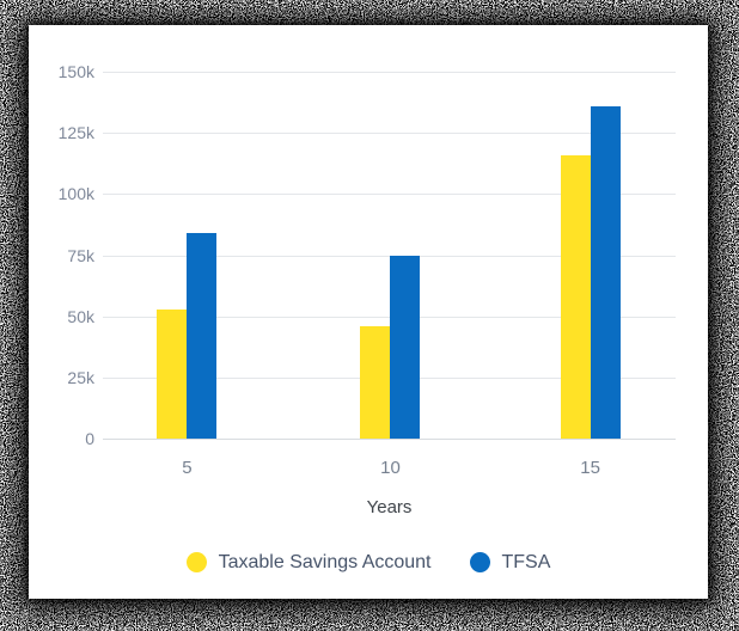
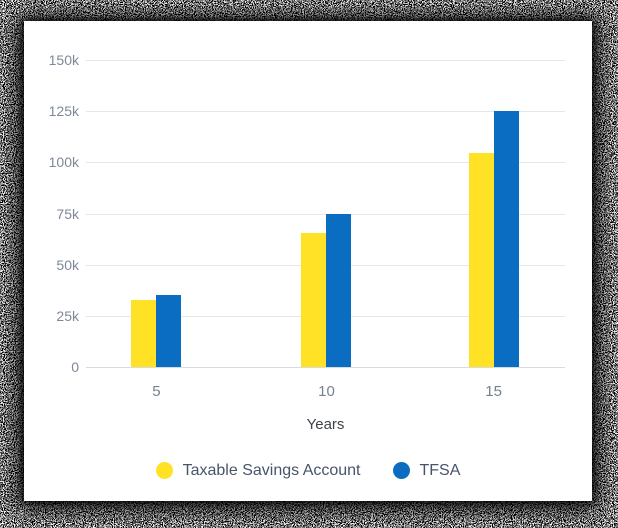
Taxable Savings Account/5: 53k -> 32k
TFSA/5: 84k -> 35k
Taxable Savings Account/10: 46k -> 66k
Taxable Savings Account/15: 116k -> 104k
TFSA/15: 136k -> 125k
